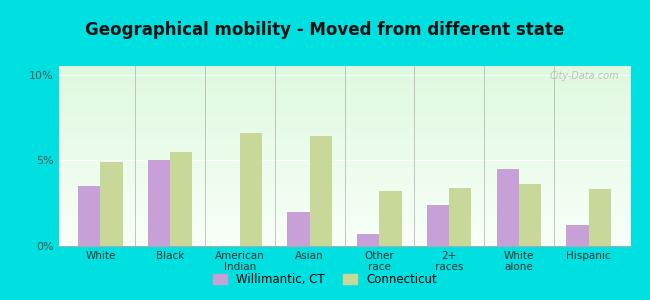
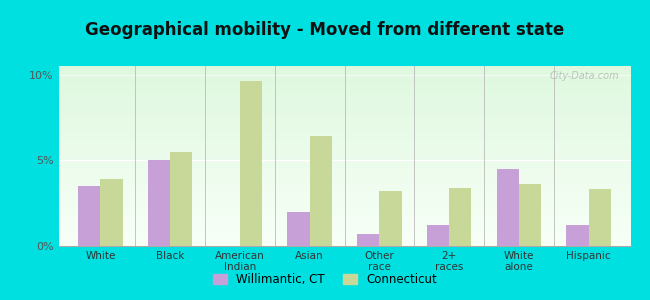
Connecticut/White: 4.9% -> 3.9%
Connecticut/American Indian: 6.6% -> 9.6%
Willimantic, CT/2+ races: 2.4% -> 1.2%
